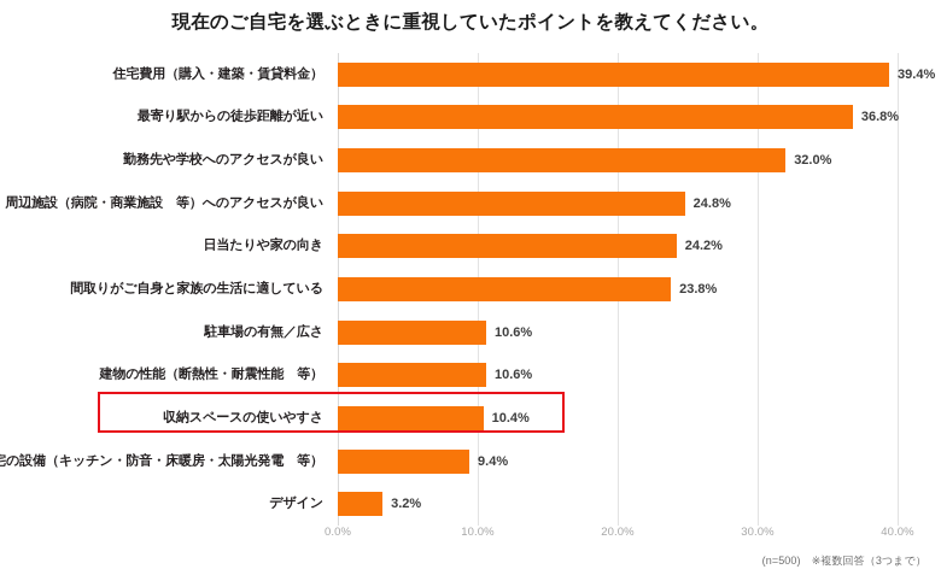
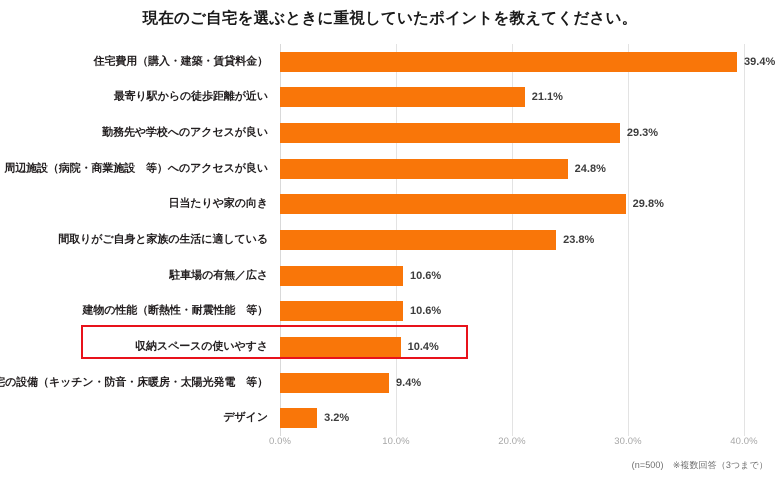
最寄り駅からの徒歩距離が近い: 36.8% -> 21.1%
勤務先や学校へのアクセスが良い: 32.0% -> 29.3%
日当たりや家の向き: 24.2% -> 29.8%
